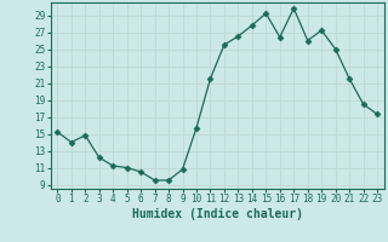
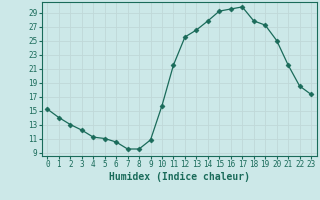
2: 14.8 -> 13.0
16: 26.4 -> 29.5
18: 26.0 -> 27.8
